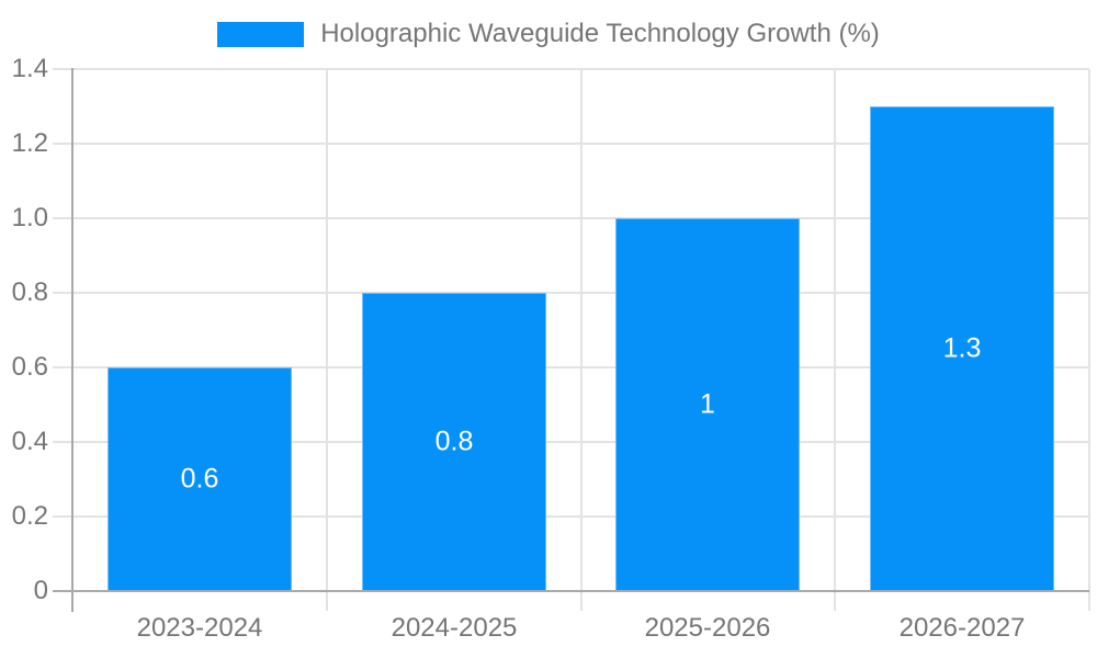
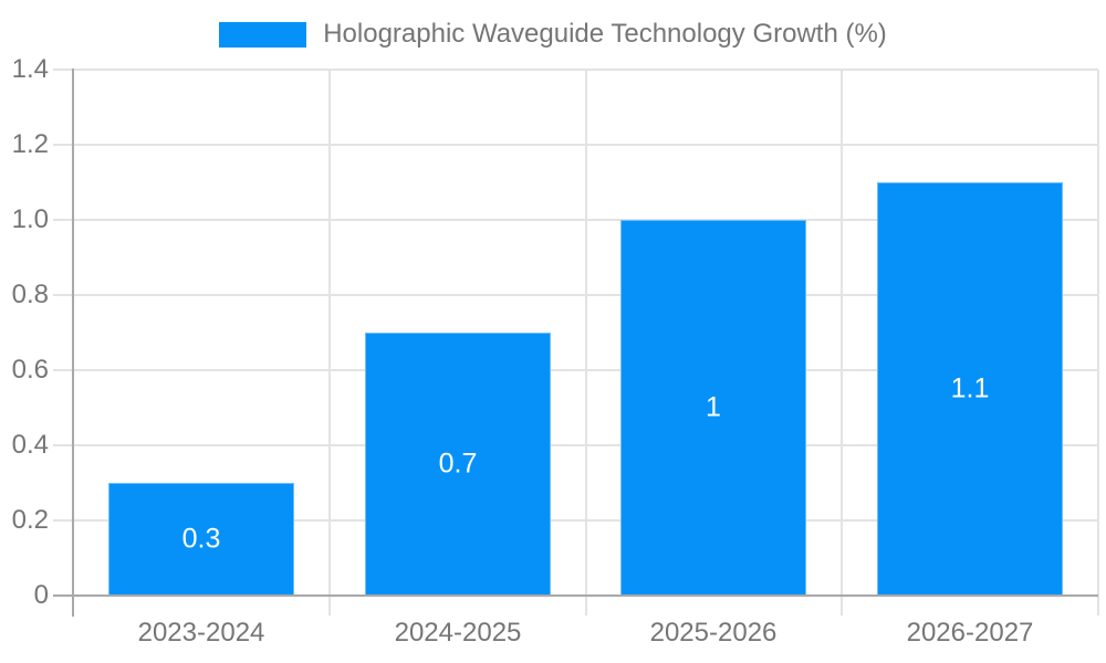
2023-2024: 0.6 -> 0.3
2024-2025: 0.8 -> 0.7
2026-2027: 1.3 -> 1.1
